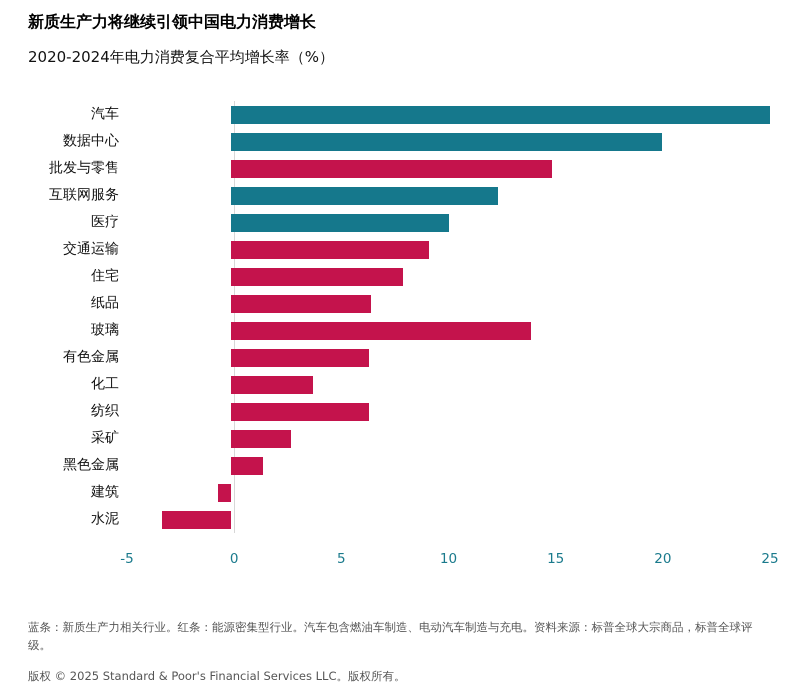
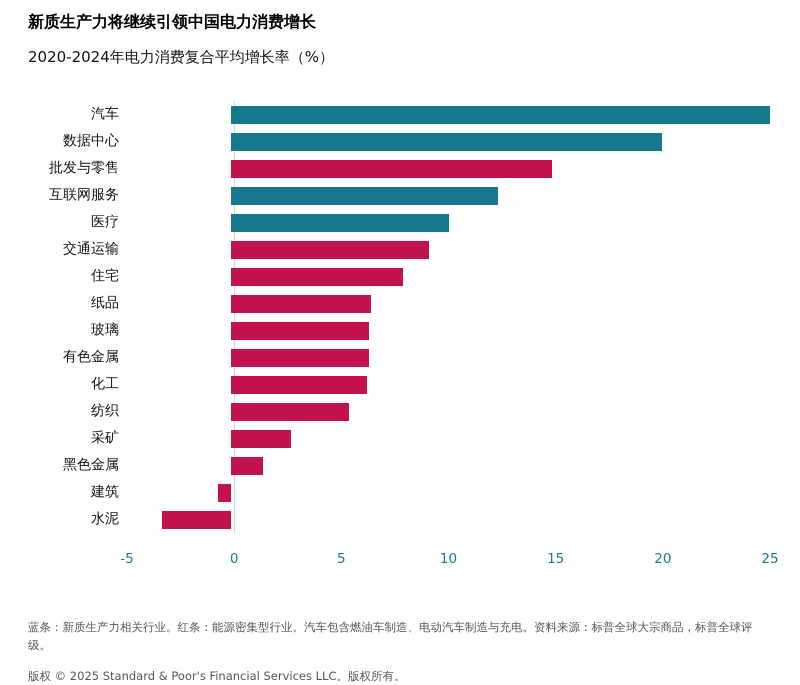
玻璃: 13.9 -> 6.4
化工: 3.8 -> 6.3
纺织: 6.4 -> 5.5
